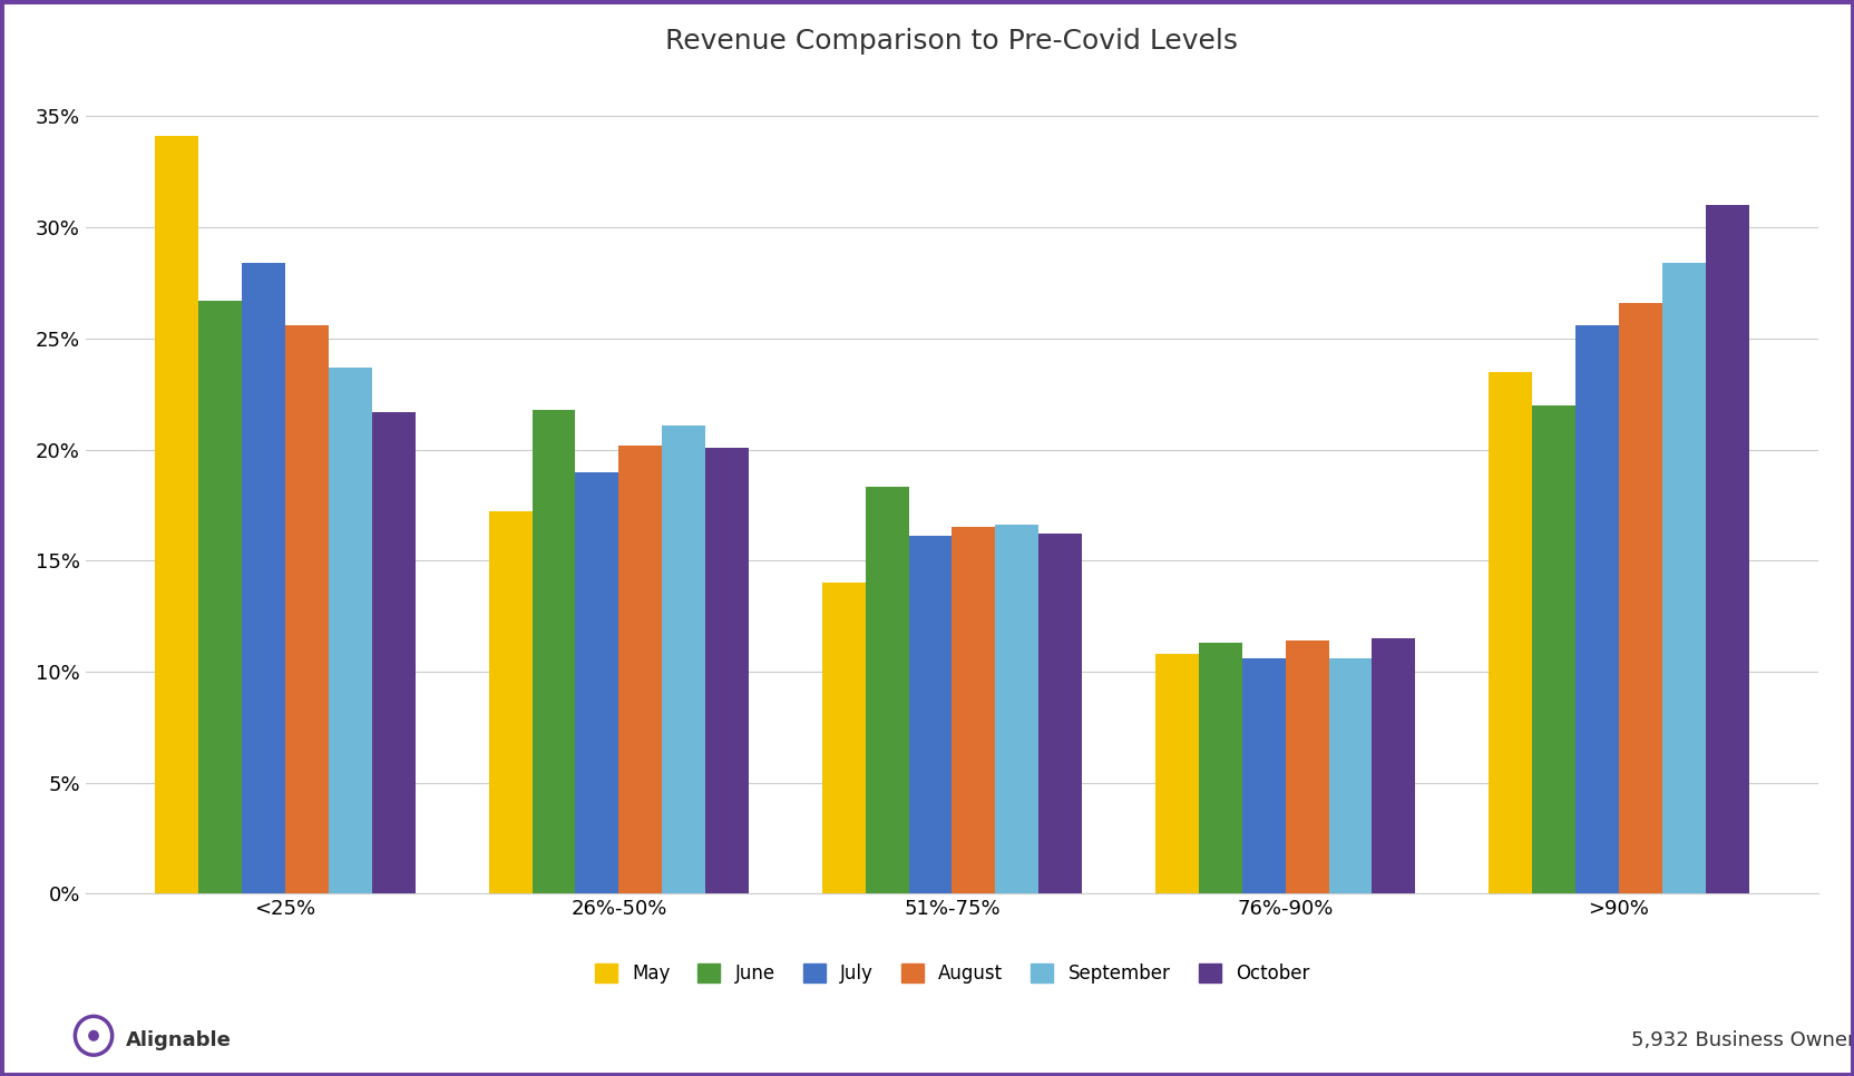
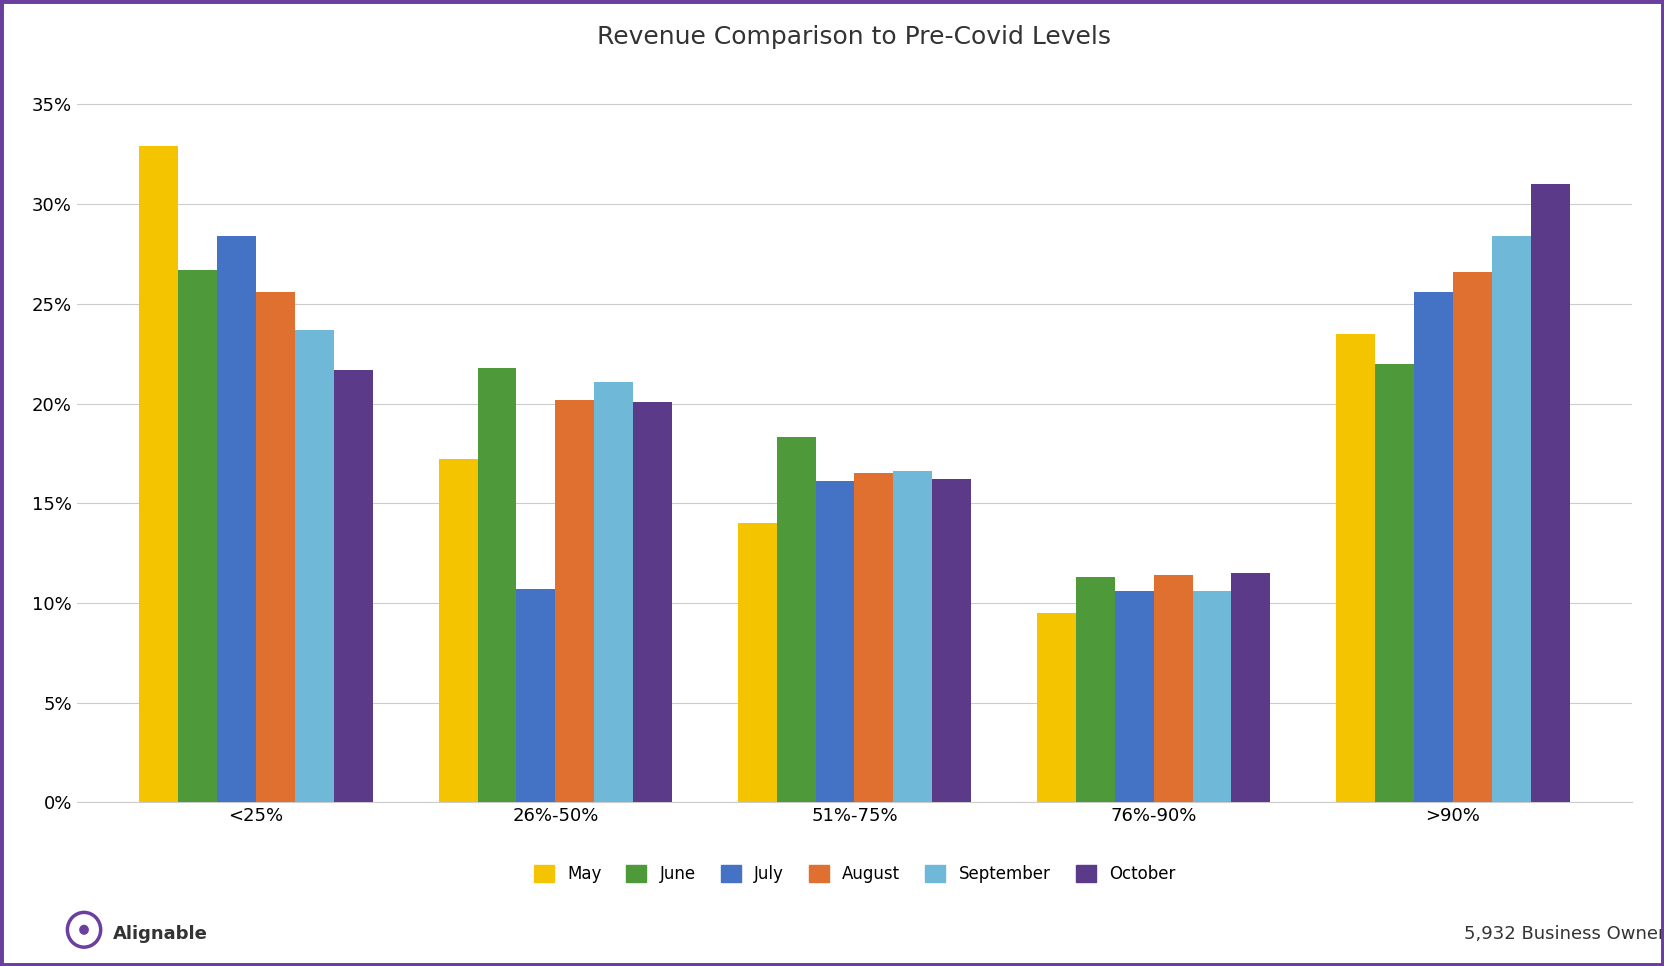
May/<25%: 34.1% -> 32.9%
July/26%-50%: 19.0% -> 10.7%
May/76%-90%: 10.8% -> 9.5%
